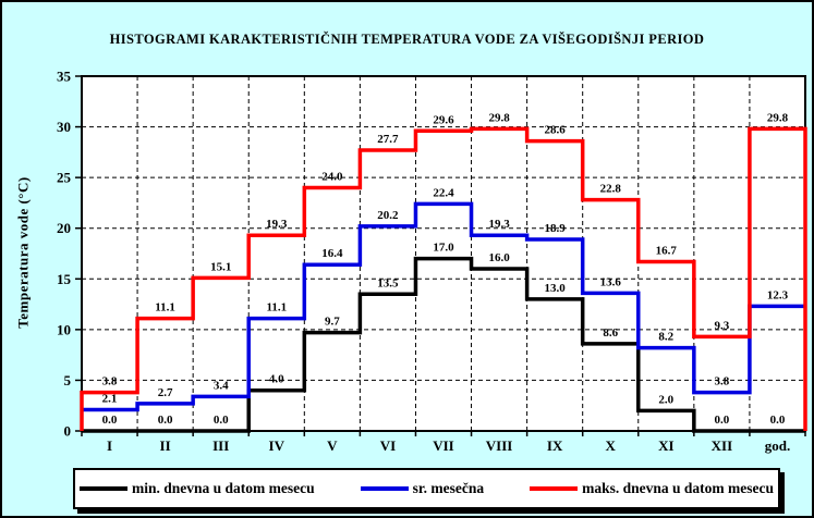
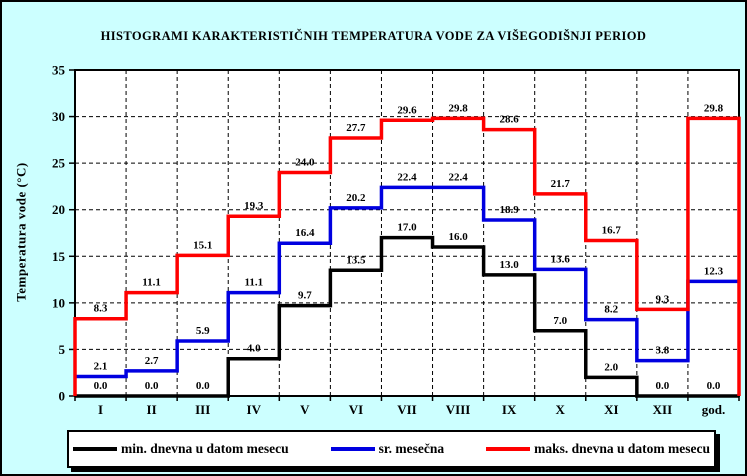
maks. dnevna u datom mesecu/I: 3.8 -> 8.3
sr. mesečna/III: 3.4 -> 5.9
sr. mesečna/VIII: 19.3 -> 22.4
min. dnevna u datom mesecu/X: 8.6 -> 7.0
maks. dnevna u datom mesecu/X: 22.8 -> 21.7
